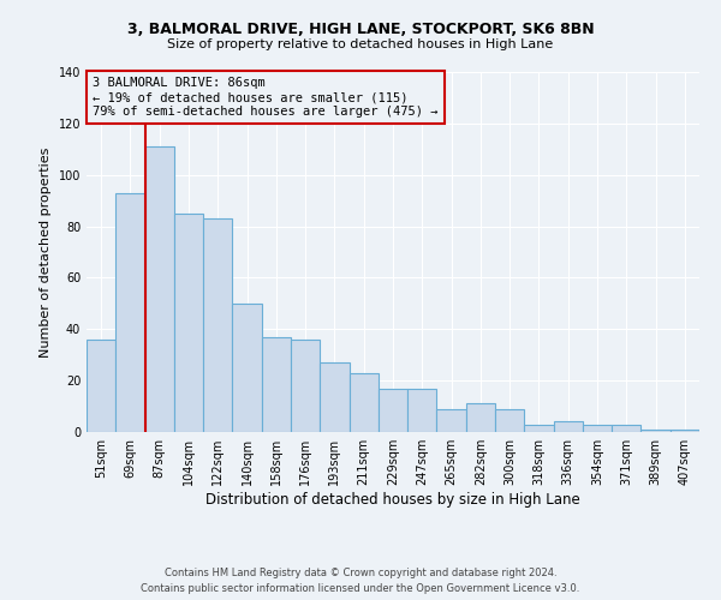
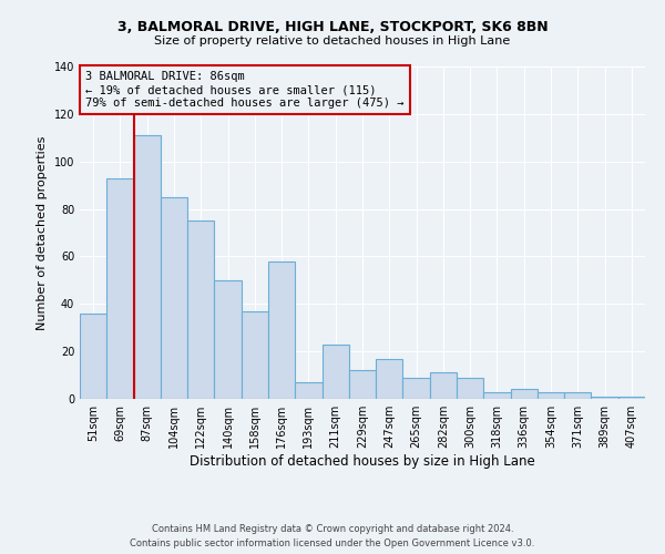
122sqm: 83 -> 75
176sqm: 36 -> 58
193sqm: 27 -> 7
229sqm: 17 -> 12
